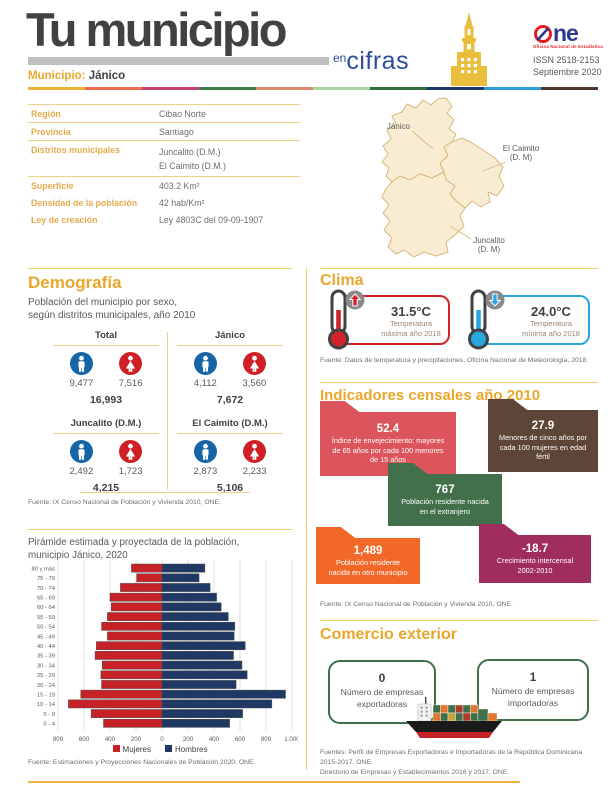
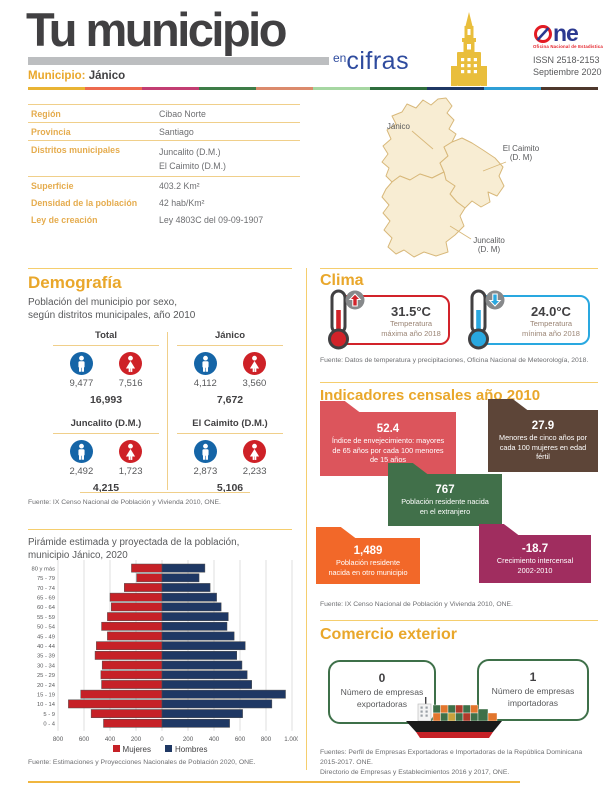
Hombres/20 - 24: 570 -> 690
Hombres/35 - 39: 550 -> 580
Hombres/50 - 54: 560 -> 500
Mujeres/70 - 74: 320 -> 290
